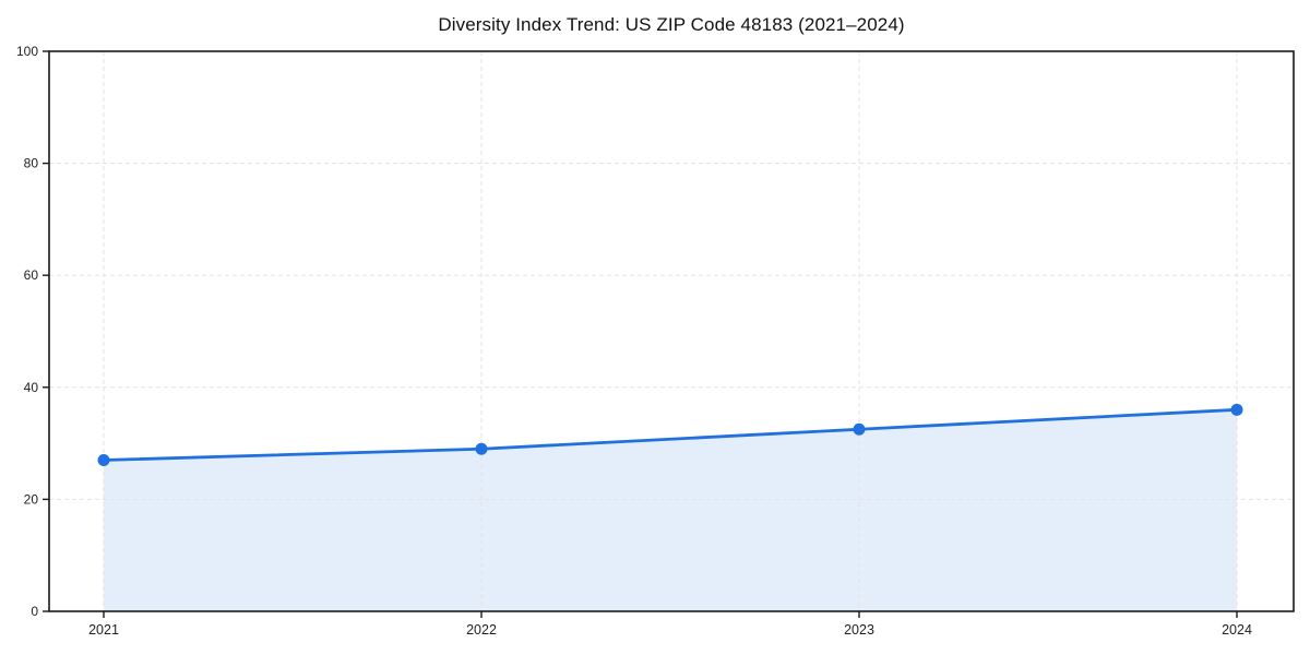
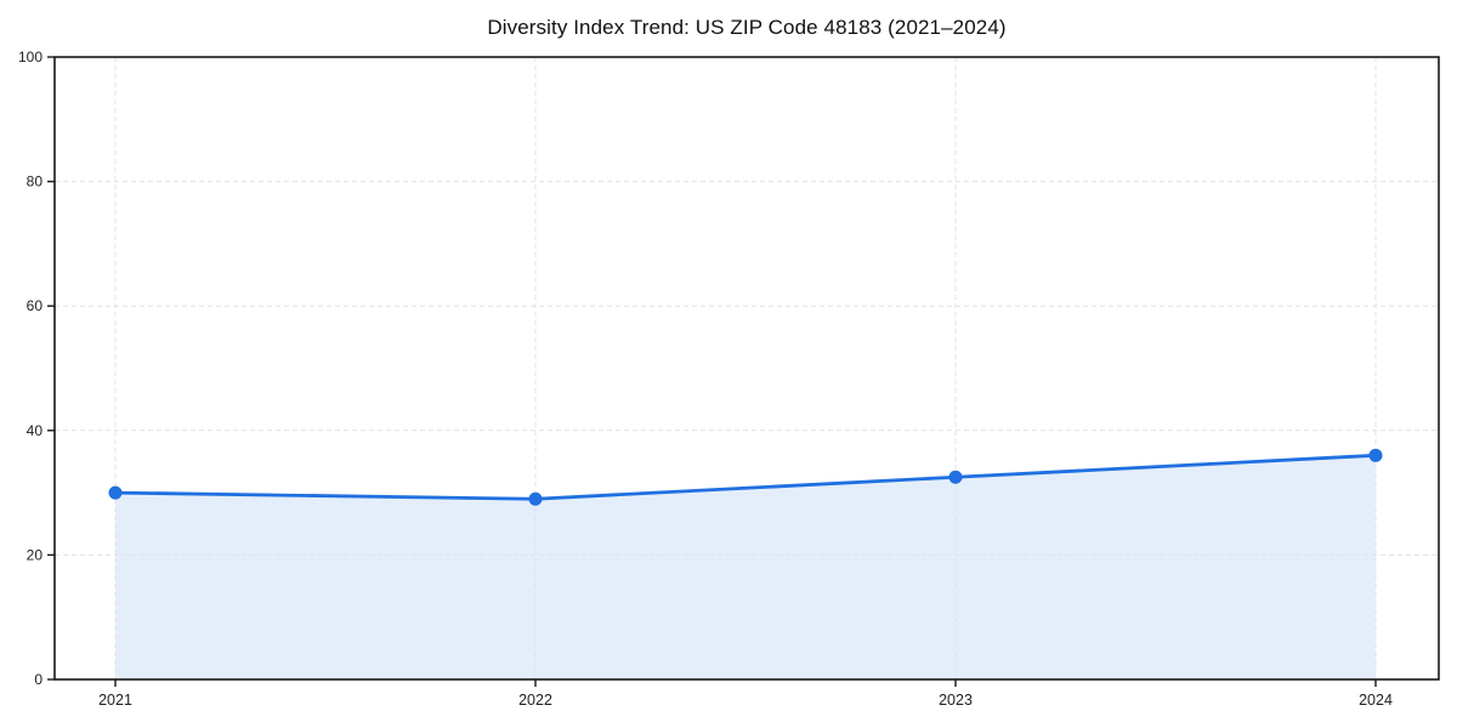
2021: 27 -> 30
